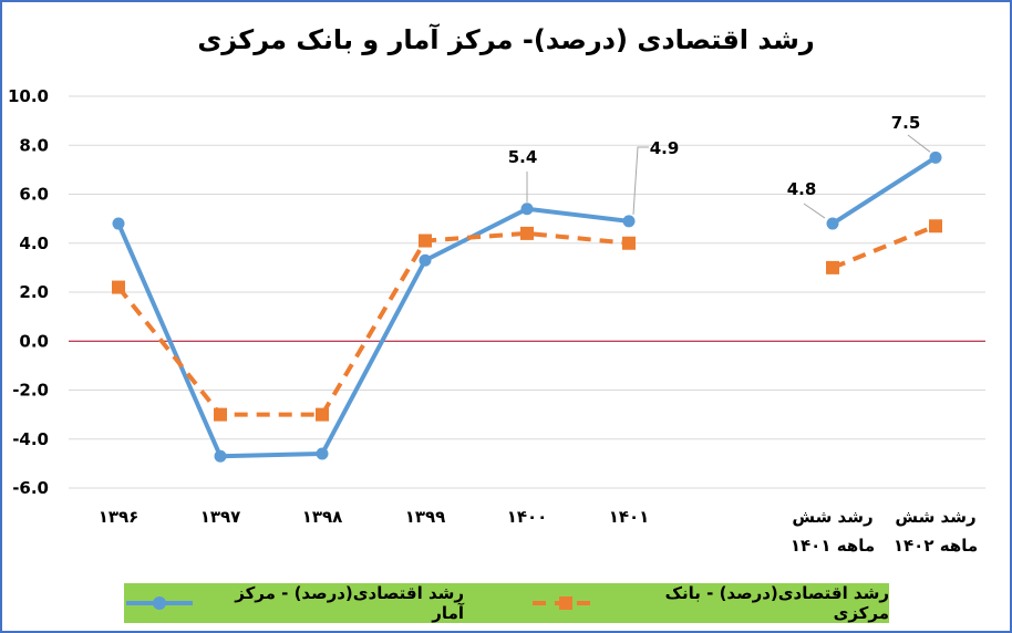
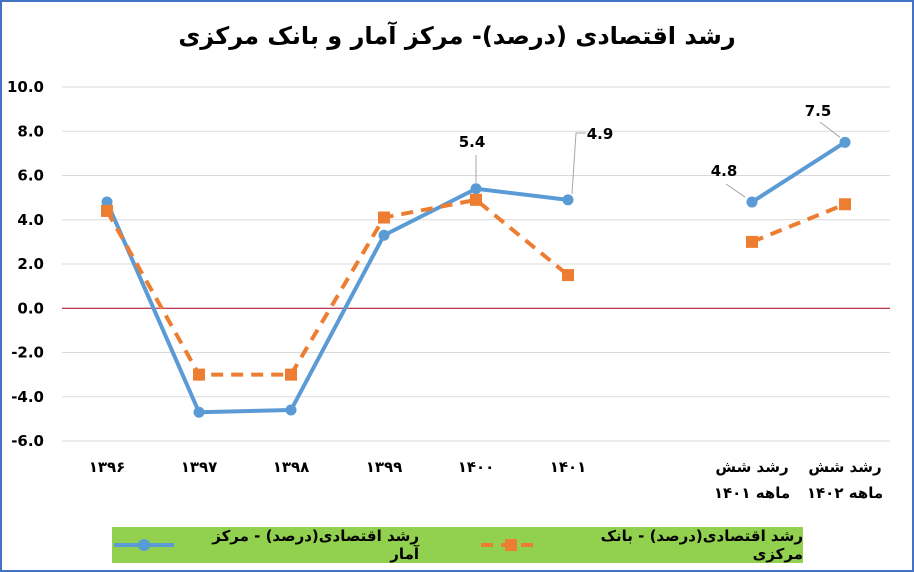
رشد اقتصادی(درصد) - بانک مرکزی/۱۳۹۶: 2.2 -> 4.4
رشد اقتصادی(درصد) - بانک مرکزی/۱۴۰۰: 4.4 -> 4.9
رشد اقتصادی(درصد) - بانک مرکزی/۱۴۰۱: 4.0 -> 1.5
